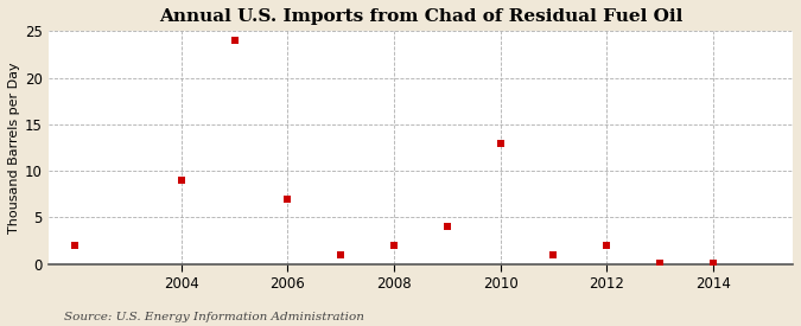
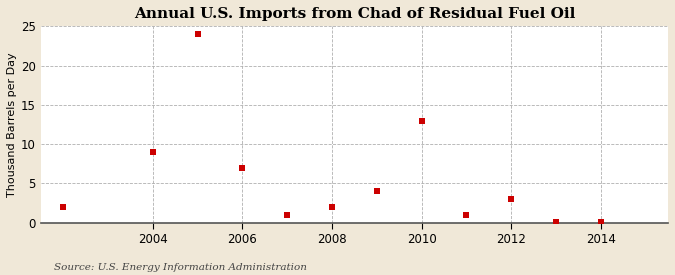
2012: 2.0 -> 3.0
